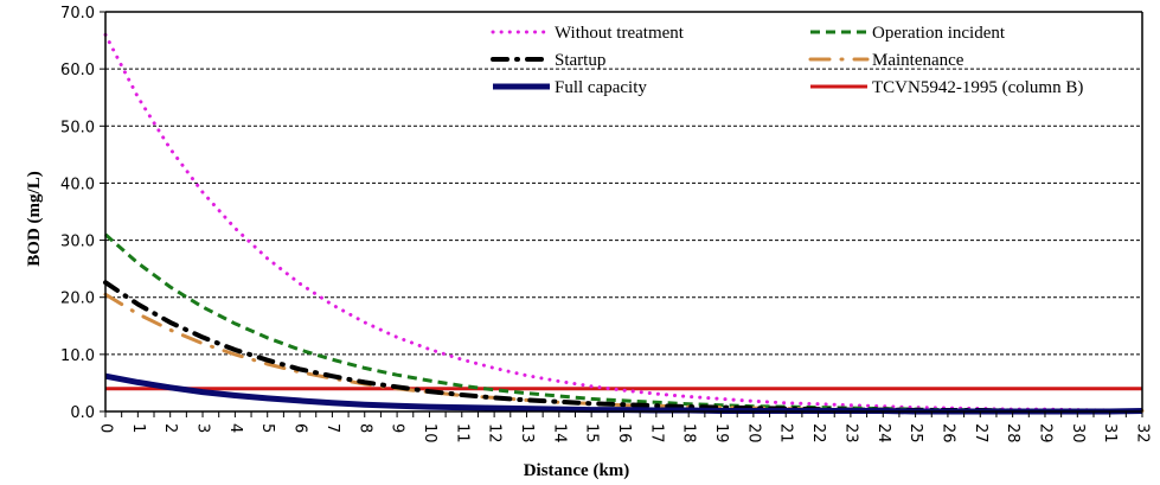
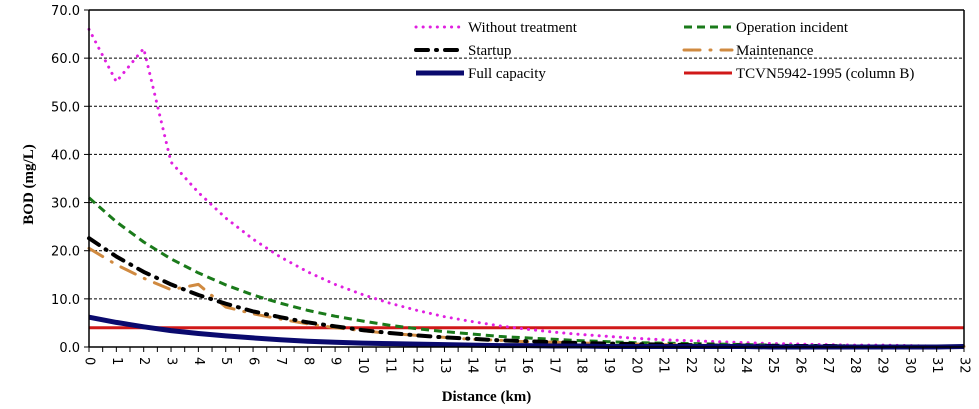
Without treatment/2: 46 -> 62
Maintenance/4: 10 -> 13
